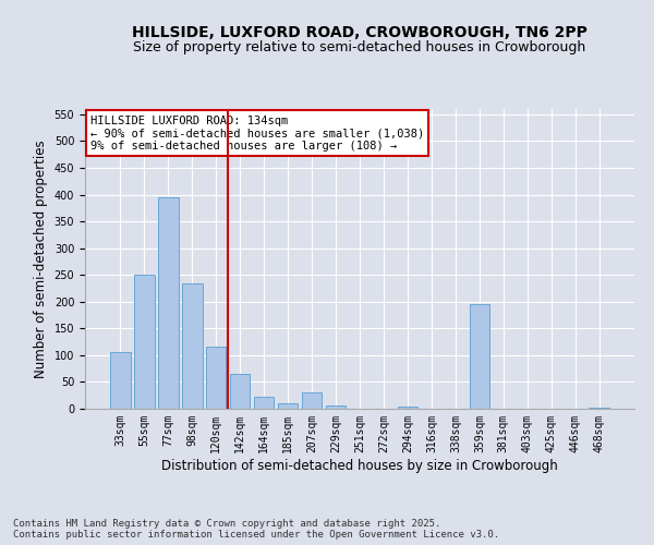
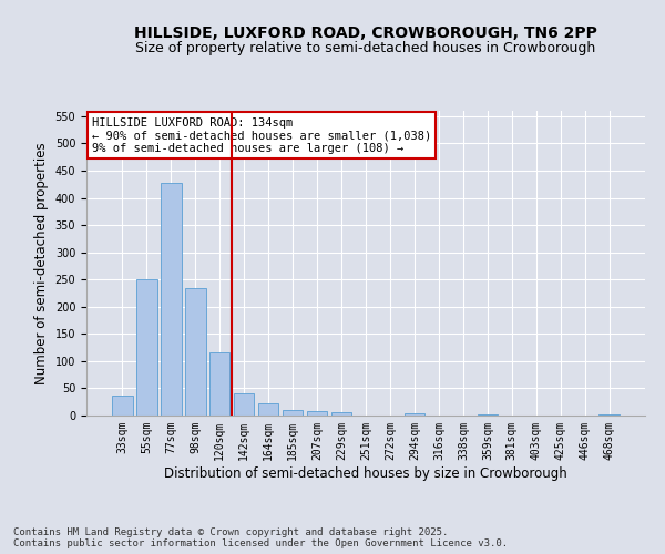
33sqm: 105 -> 37
77sqm: 395 -> 427
142sqm: 65 -> 40
207sqm: 30 -> 8
359sqm: 195 -> 3
